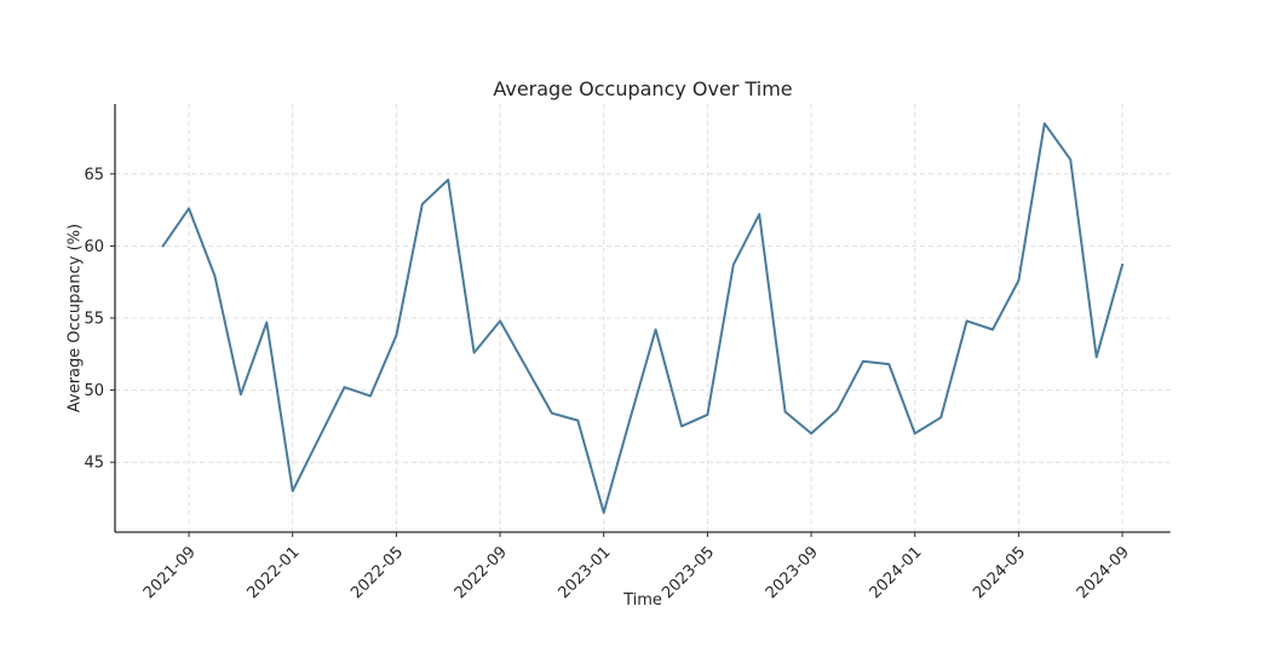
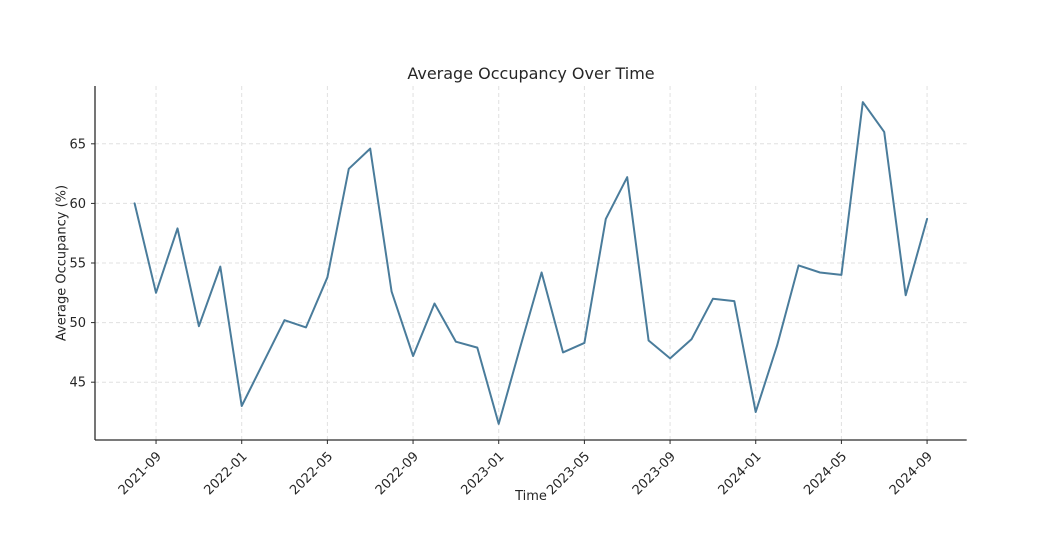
2021-09: 62.6 -> 52.5
2022-09: 54.8 -> 47.2
2024-01: 47.0 -> 42.5
2024-05: 57.6 -> 54.0
